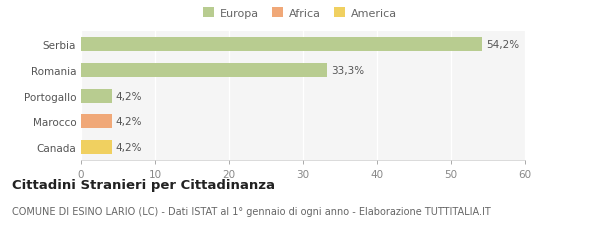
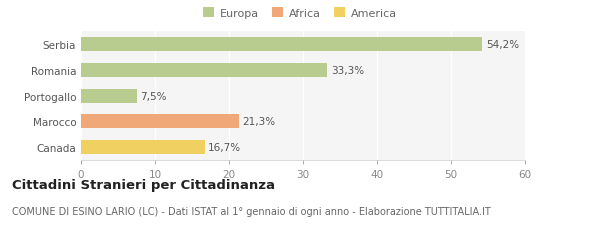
Portogallo: 4,2% -> 7,5%
Marocco: 4,2% -> 21,3%
Canada: 4,2% -> 16,7%
